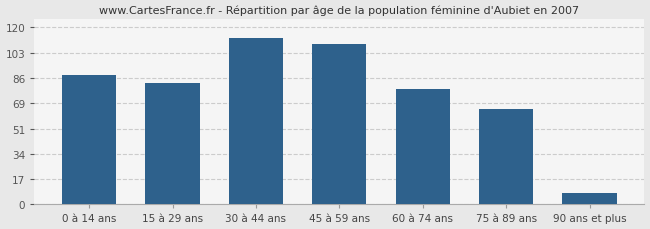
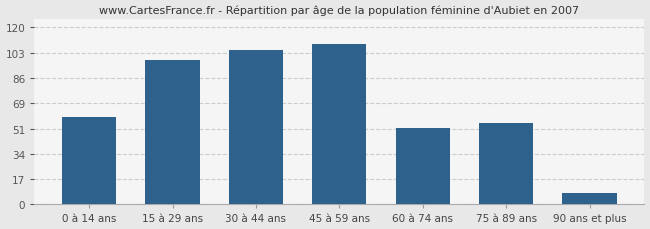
0 à 14 ans: 88 -> 59
15 à 29 ans: 82 -> 98
30 à 44 ans: 113 -> 105
60 à 74 ans: 78 -> 52
75 à 89 ans: 65 -> 55
